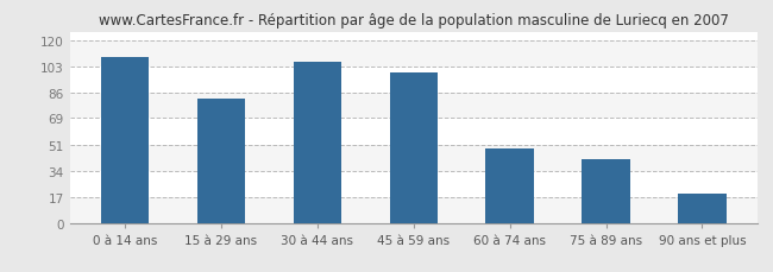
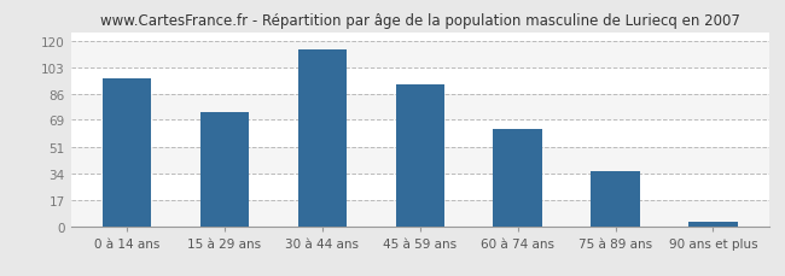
0 à 14 ans: 109 -> 96
15 à 29 ans: 82 -> 74
30 à 44 ans: 106 -> 115
45 à 59 ans: 99 -> 92
60 à 74 ans: 49 -> 63
75 à 89 ans: 42 -> 36
90 ans et plus: 19 -> 3
